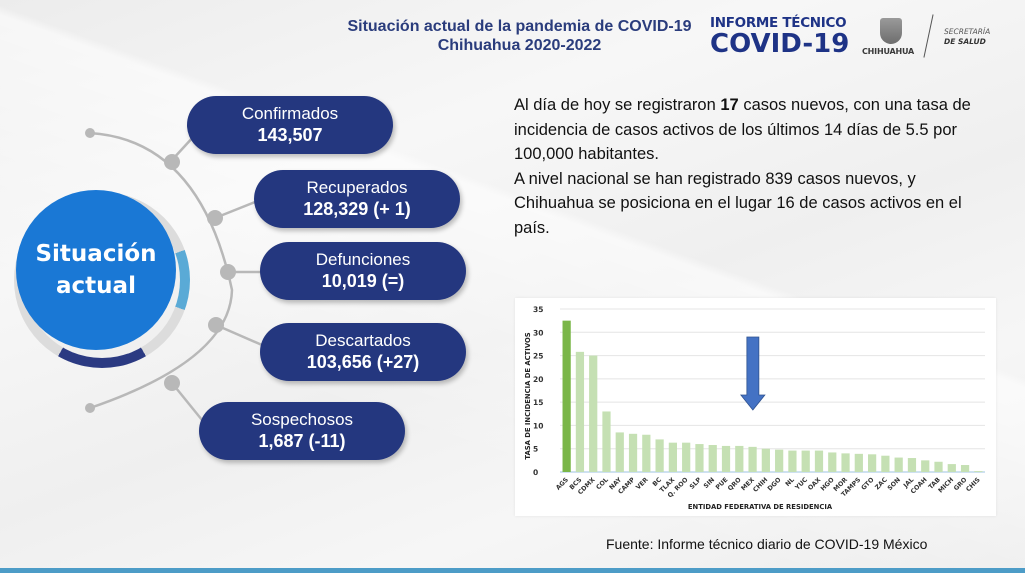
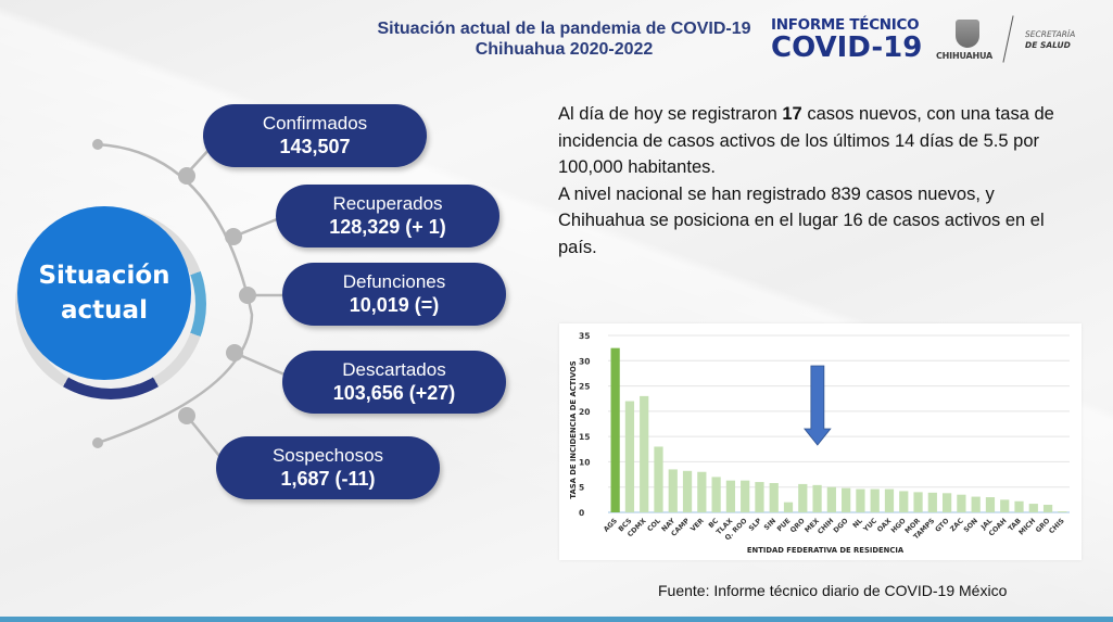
BCS: 26 -> 22
CDMX: 25 -> 23
PUE: 6 -> 2
